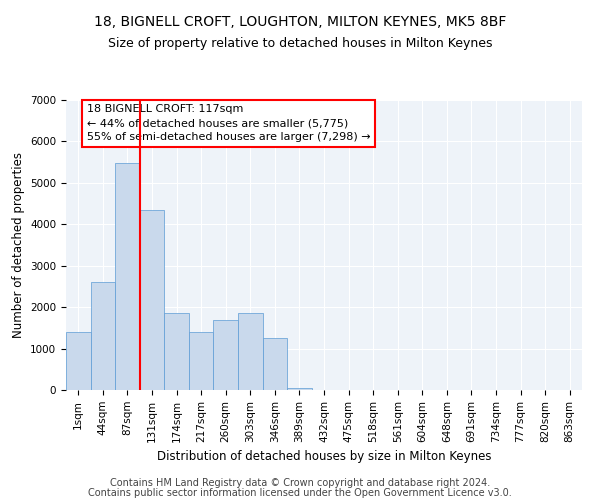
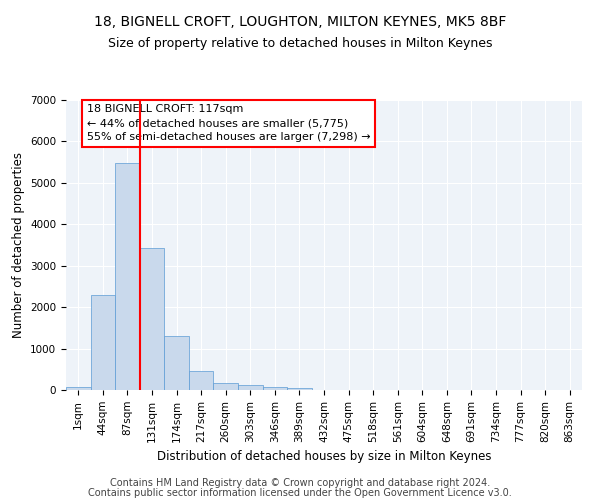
1sqm: 1400 -> 80
44sqm: 2600 -> 2290
131sqm: 4350 -> 3430
174sqm: 1850 -> 1310
217sqm: 1400 -> 460
260sqm: 1700 -> 160
303sqm: 1850 -> 110
346sqm: 1250 -> 80
